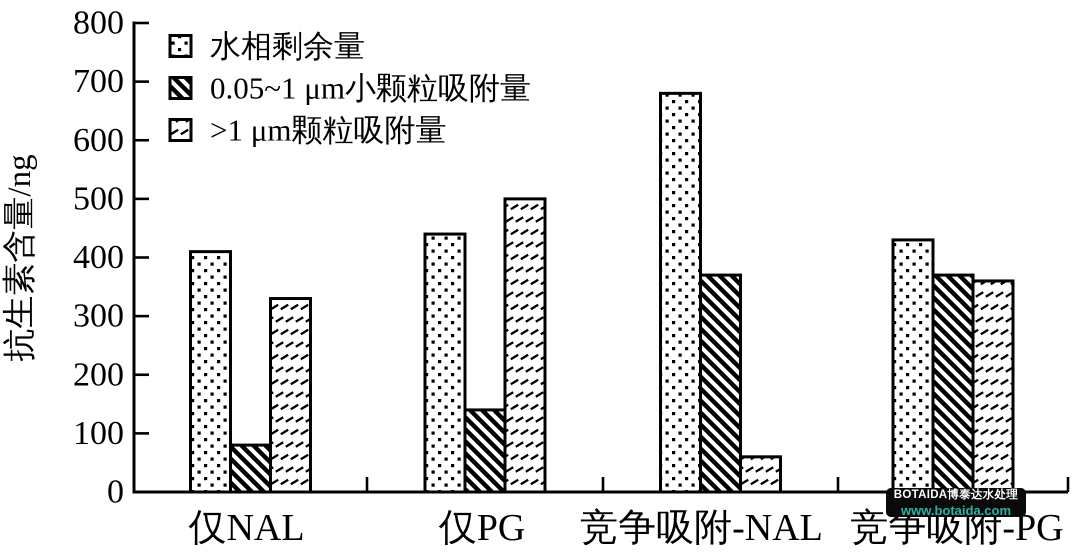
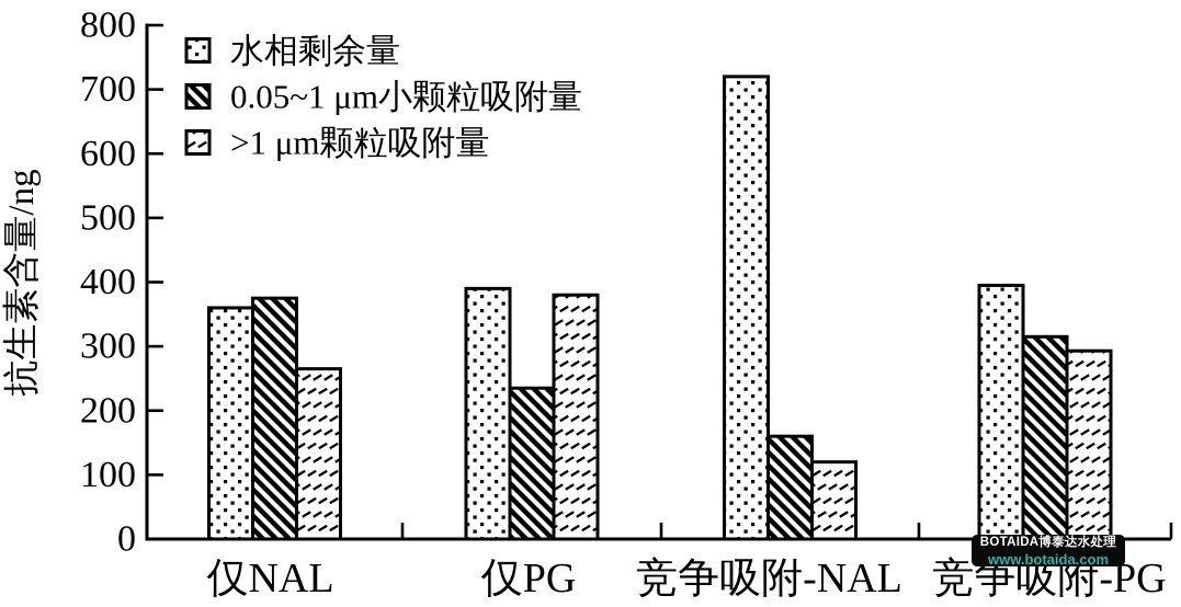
水相剩余量/仅NAL: 410 -> 360
0.05~1 μm小颗粒吸附量/仅NAL: 80 -> 380
>1 μm颗粒吸附量/仅NAL: 330 -> 260
水相剩余量/仅PG: 440 -> 390
0.05~1 μm小颗粒吸附量/仅PG: 140 -> 240
>1 μm颗粒吸附量/仅PG: 500 -> 380
水相剩余量/竞争吸附-NAL: 680 -> 720
0.05~1 μm小颗粒吸附量/竞争吸附-NAL: 370 -> 160
>1 μm颗粒吸附量/竞争吸附-NAL: 60 -> 120
水相剩余量/竞争吸附-PG: 430 -> 400
0.05~1 μm小颗粒吸附量/竞争吸附-PG: 370 -> 320
>1 μm颗粒吸附量/竞争吸附-PG: 360 -> 290
